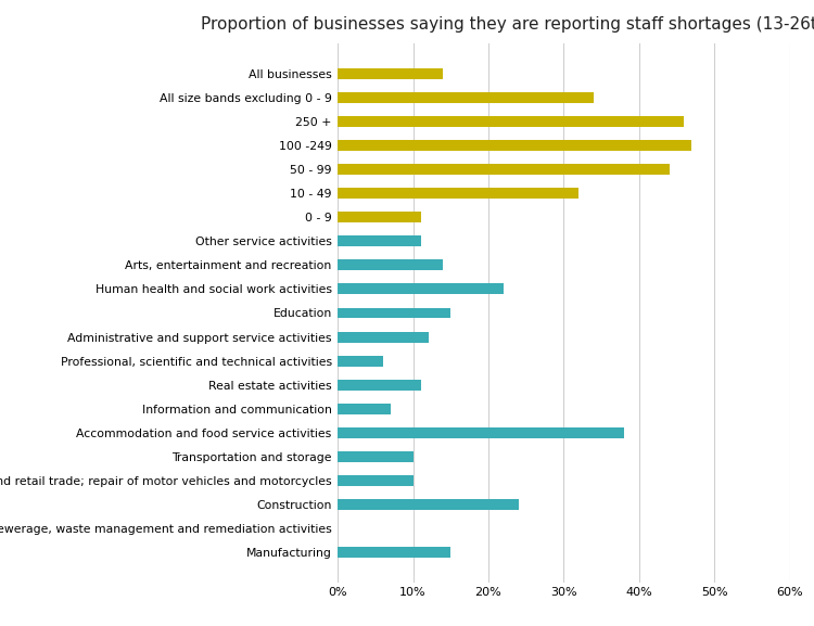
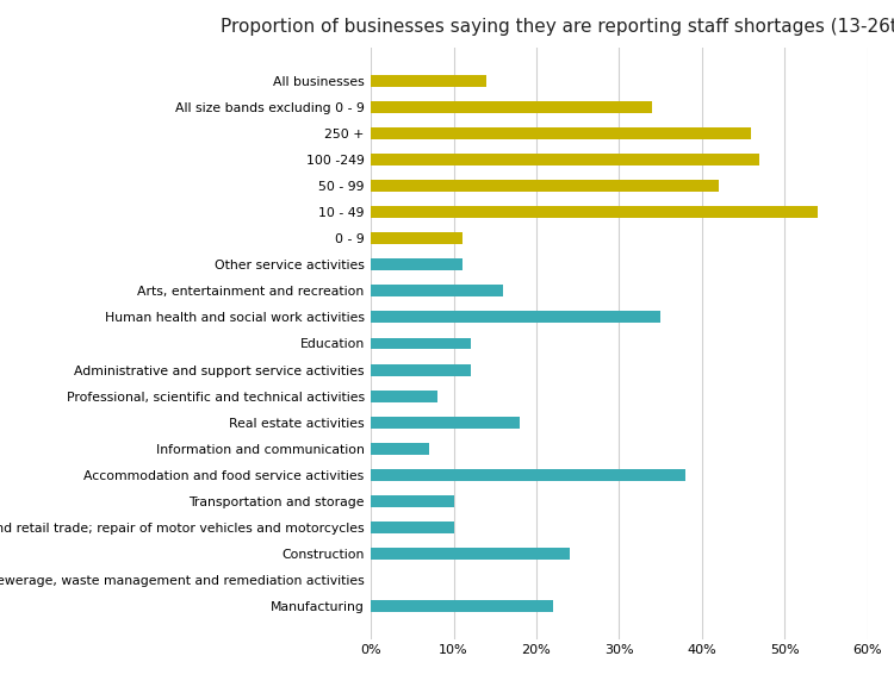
50 - 99: 44% -> 42%
10 - 49: 32% -> 54%
Arts, entertainment and recreation: 14% -> 16%
Human health and social work activities: 22% -> 35%
Education: 15% -> 12%
Professional, scientific and technical activities: 6% -> 8%
Real estate activities: 11% -> 18%
Manufacturing: 15% -> 22%
